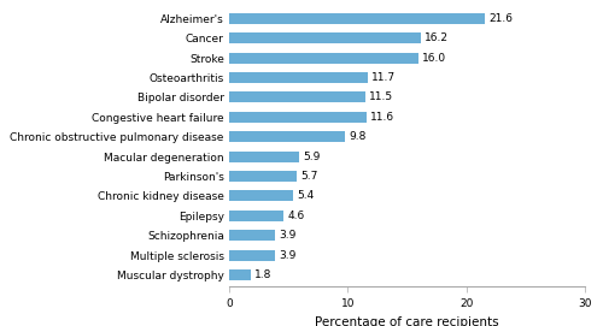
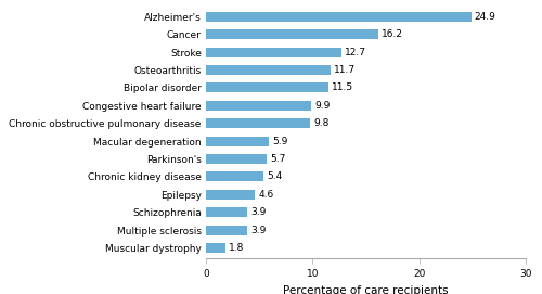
Alzheimer's: 21.6 -> 24.9
Stroke: 16.0 -> 12.7
Congestive heart failure: 11.6 -> 9.9
